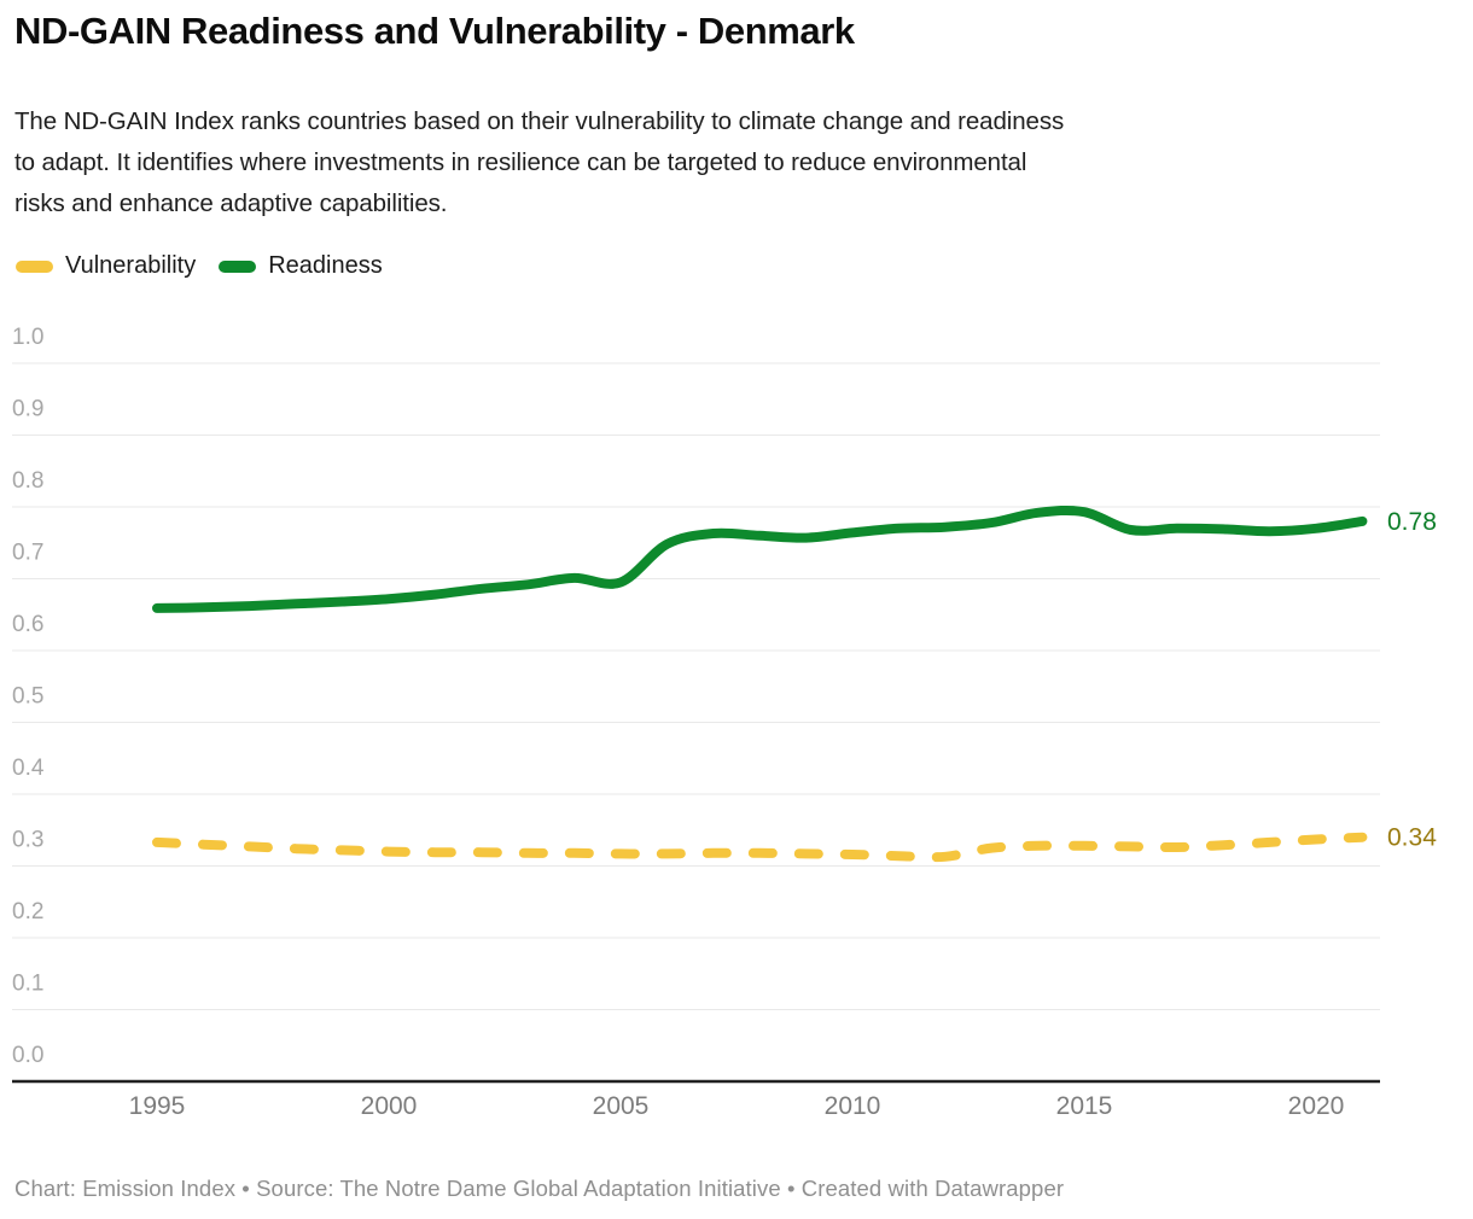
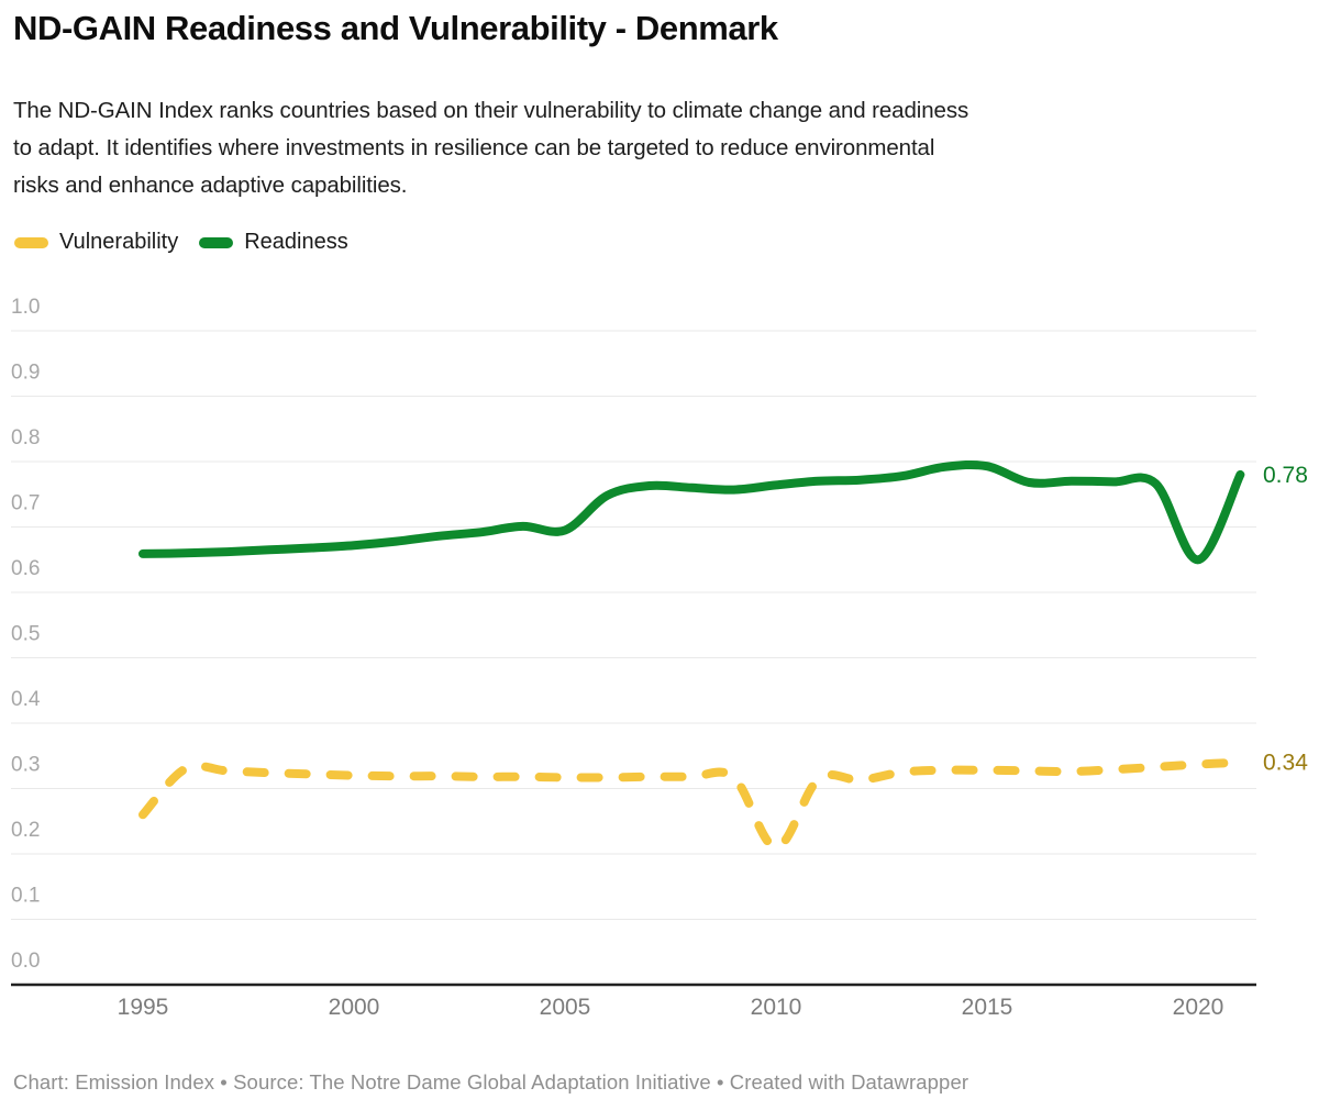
Vulnerability/1995: 0.33 -> 0.26
Vulnerability/2010: 0.32 -> 0.21
Readiness/2020: 0.77 -> 0.65
